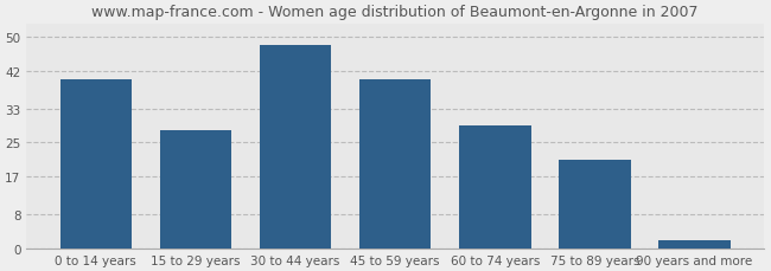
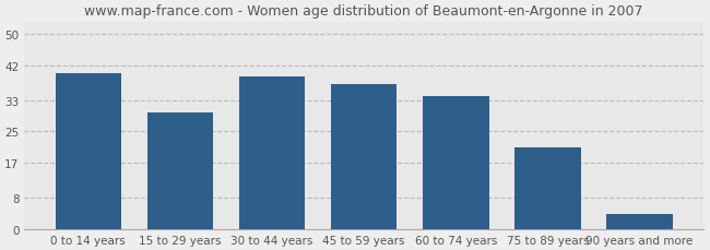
15 to 29 years: 28 -> 30
30 to 44 years: 48 -> 39
45 to 59 years: 40 -> 37
60 to 74 years: 29 -> 34
90 years and more: 2 -> 4
